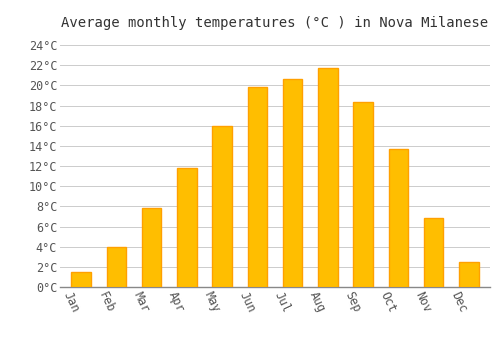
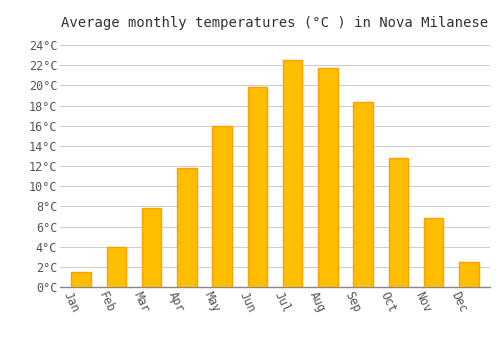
Jul: 20.6°C -> 22.5°C
Oct: 13.7°C -> 12.8°C
